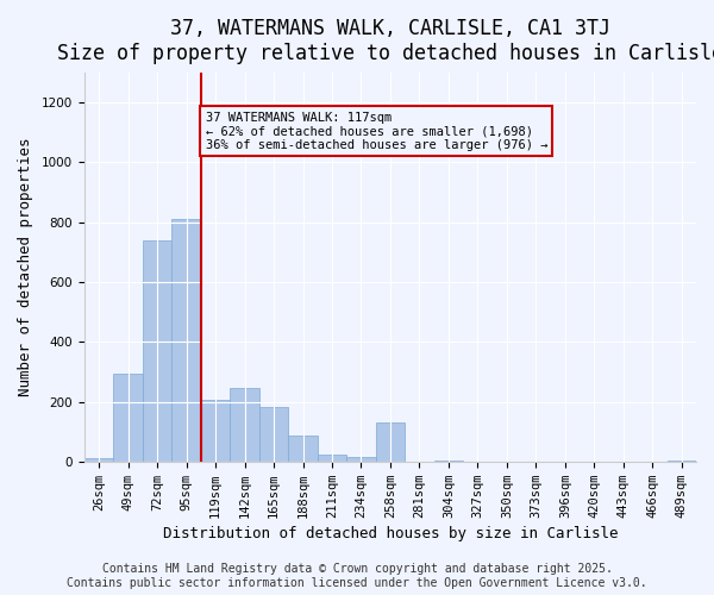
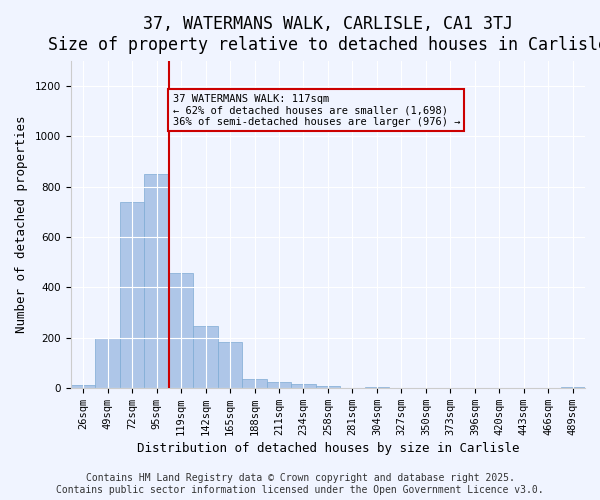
49sqm: 295 -> 200
95sqm: 810 -> 850
119sqm: 205 -> 455
188sqm: 85 -> 35
258sqm: 130 -> 8
